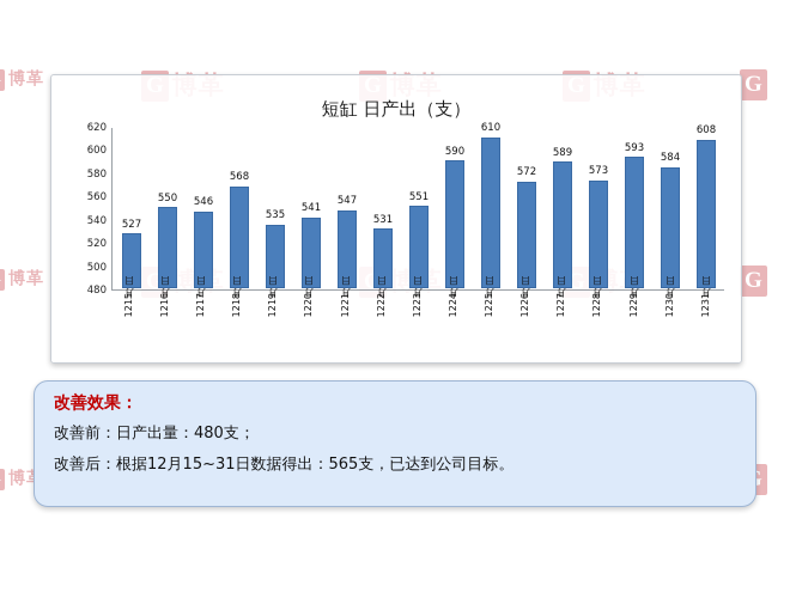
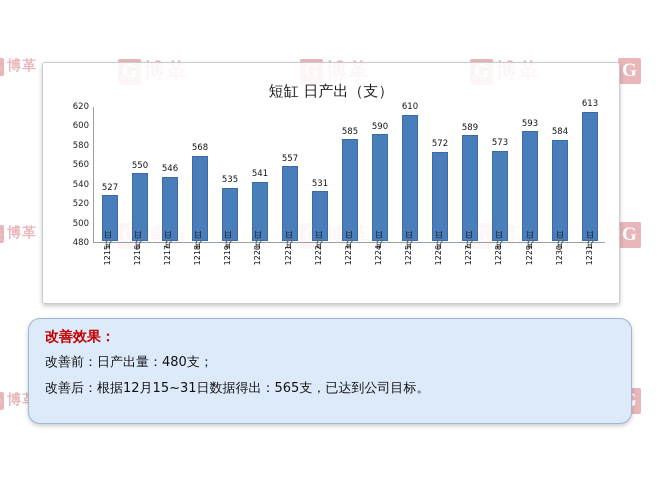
12月21日: 547 -> 557
12月23日: 551 -> 585
12月31日: 608 -> 613
